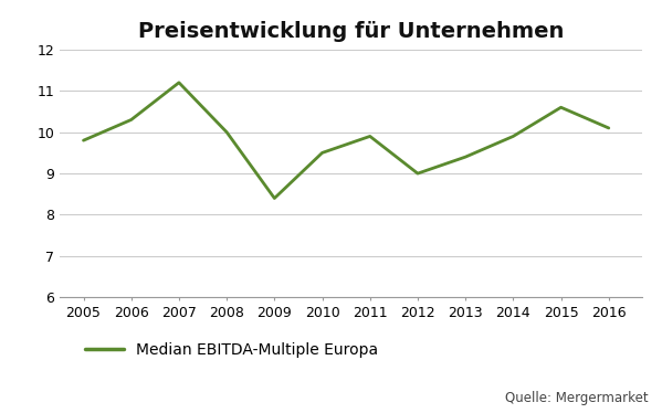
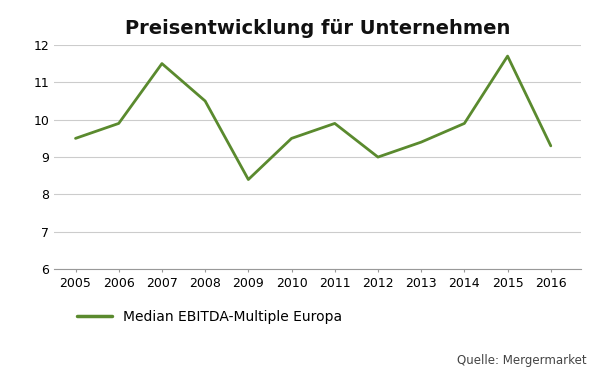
2005: 9.8 -> 9.5
2006: 10.3 -> 9.9
2007: 11.2 -> 11.5
2008: 10.0 -> 10.5
2015: 10.6 -> 11.7
2016: 10.1 -> 9.3
